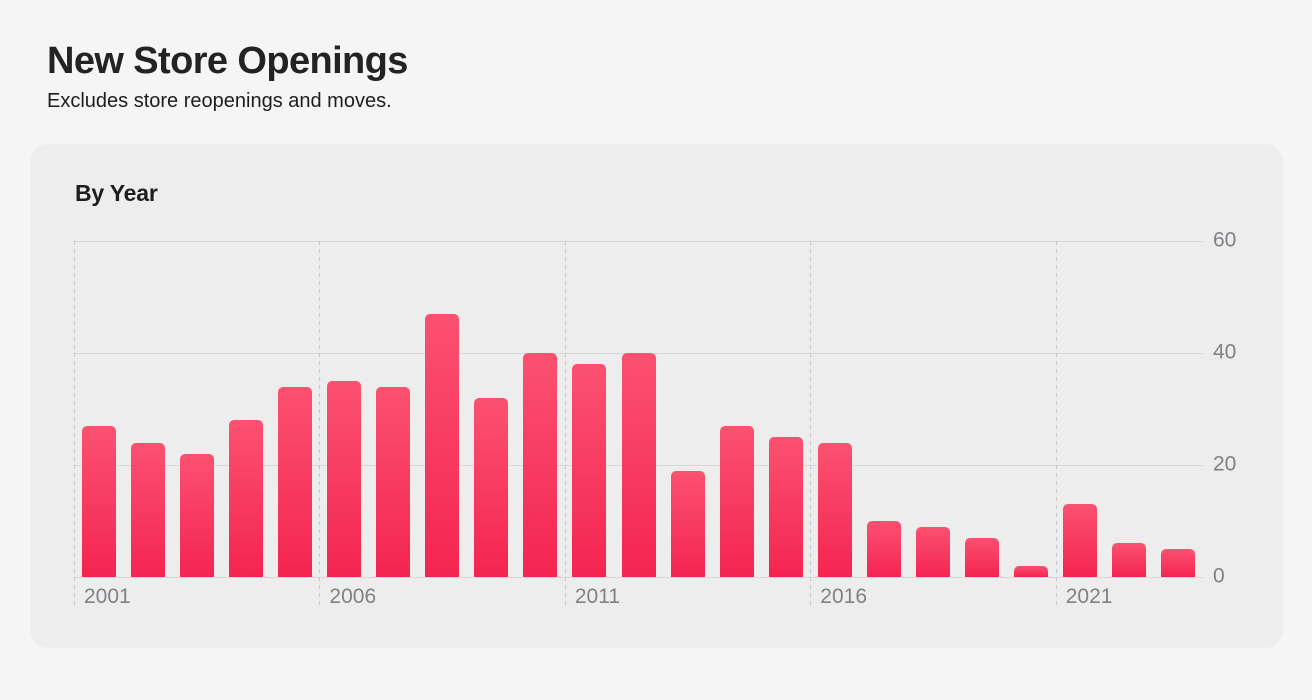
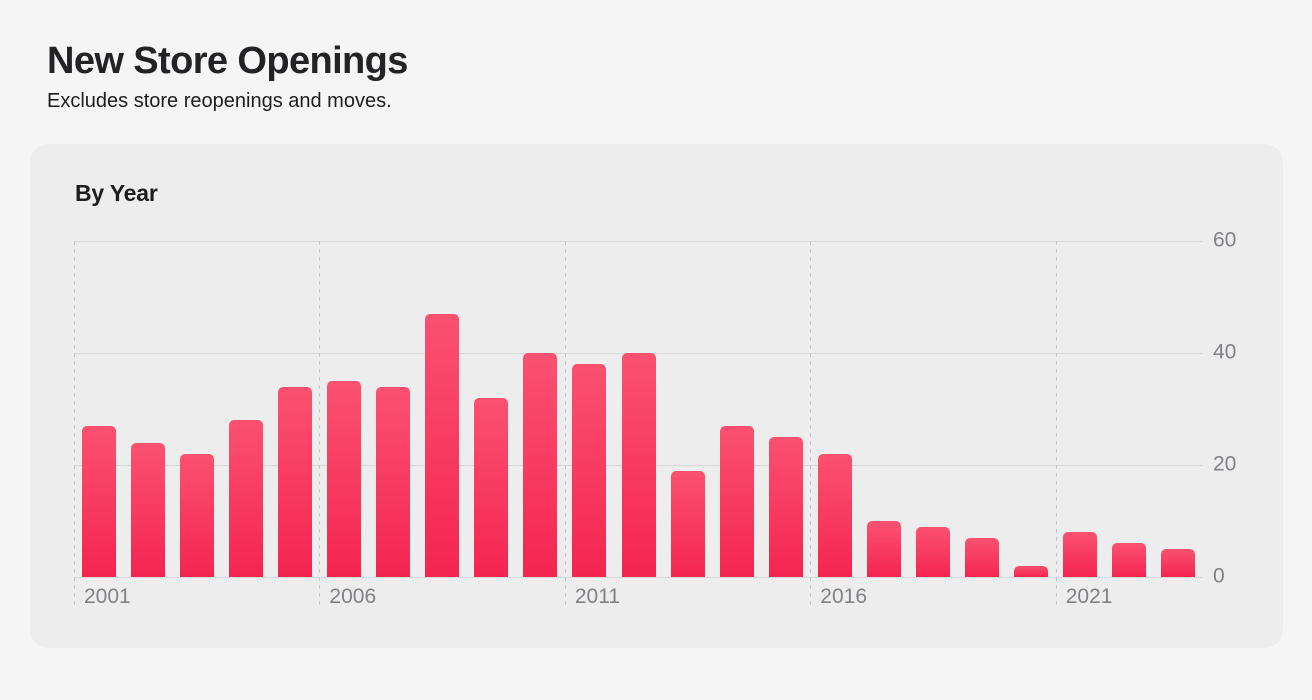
2016: 24 -> 22
2021: 13 -> 8
